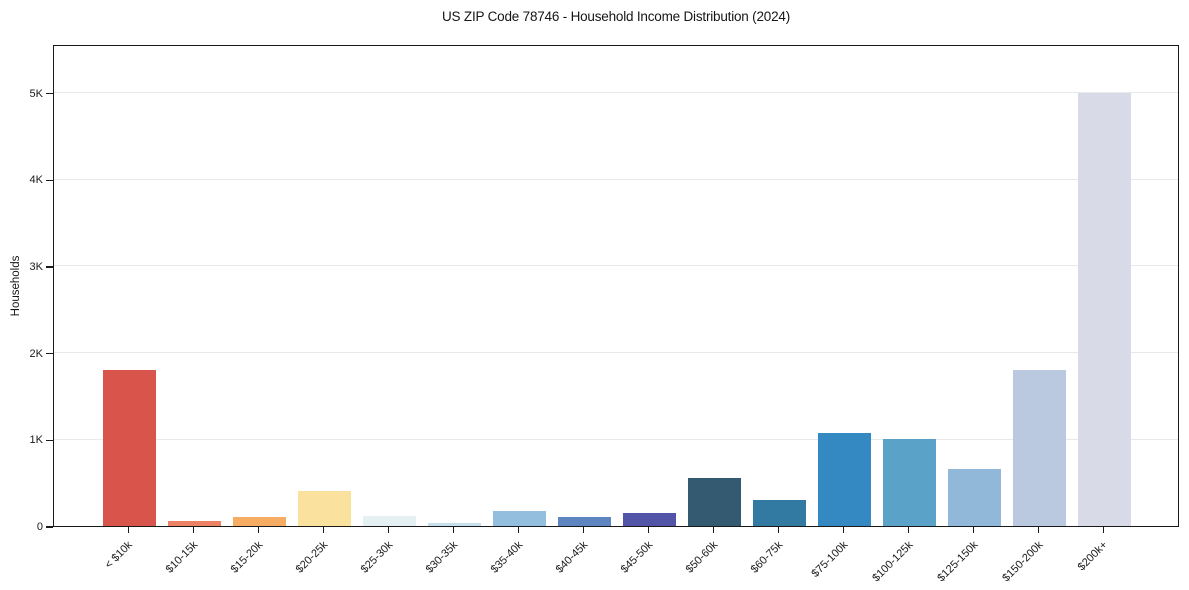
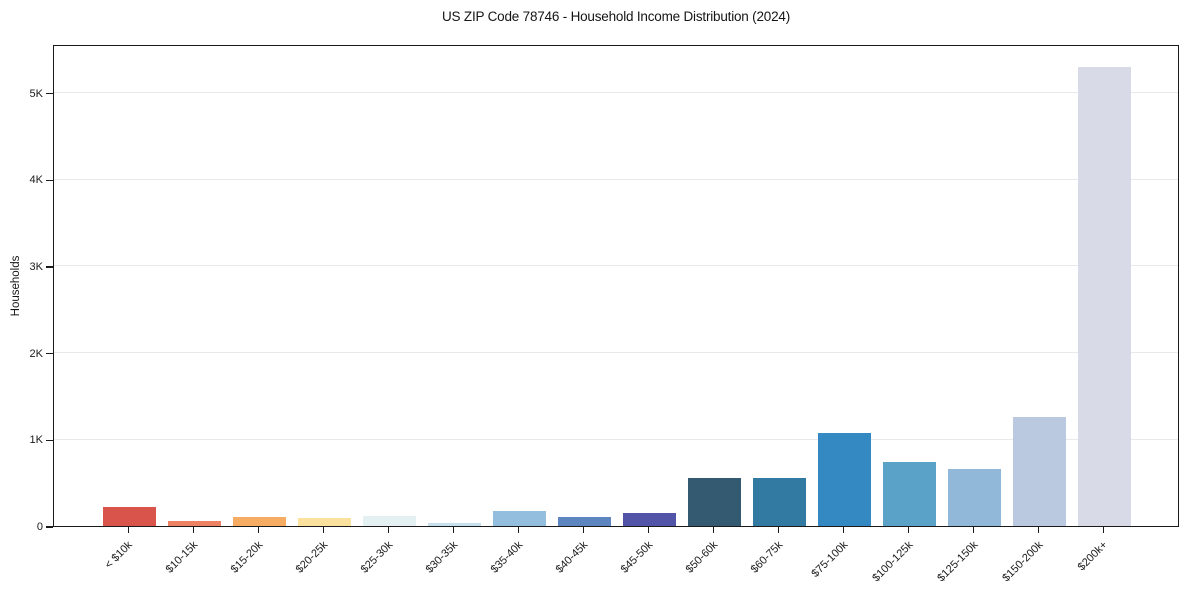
< $10k: 1.8K -> 0.2K
$20-25k: 0.4K -> 0.1K
$60-75k: 0.3K -> 0.6K
$100-125k: 1.0K -> 0.7K
$150-200k: 1.8K -> 1.3K
$200k+: 5.0K -> 5.3K
